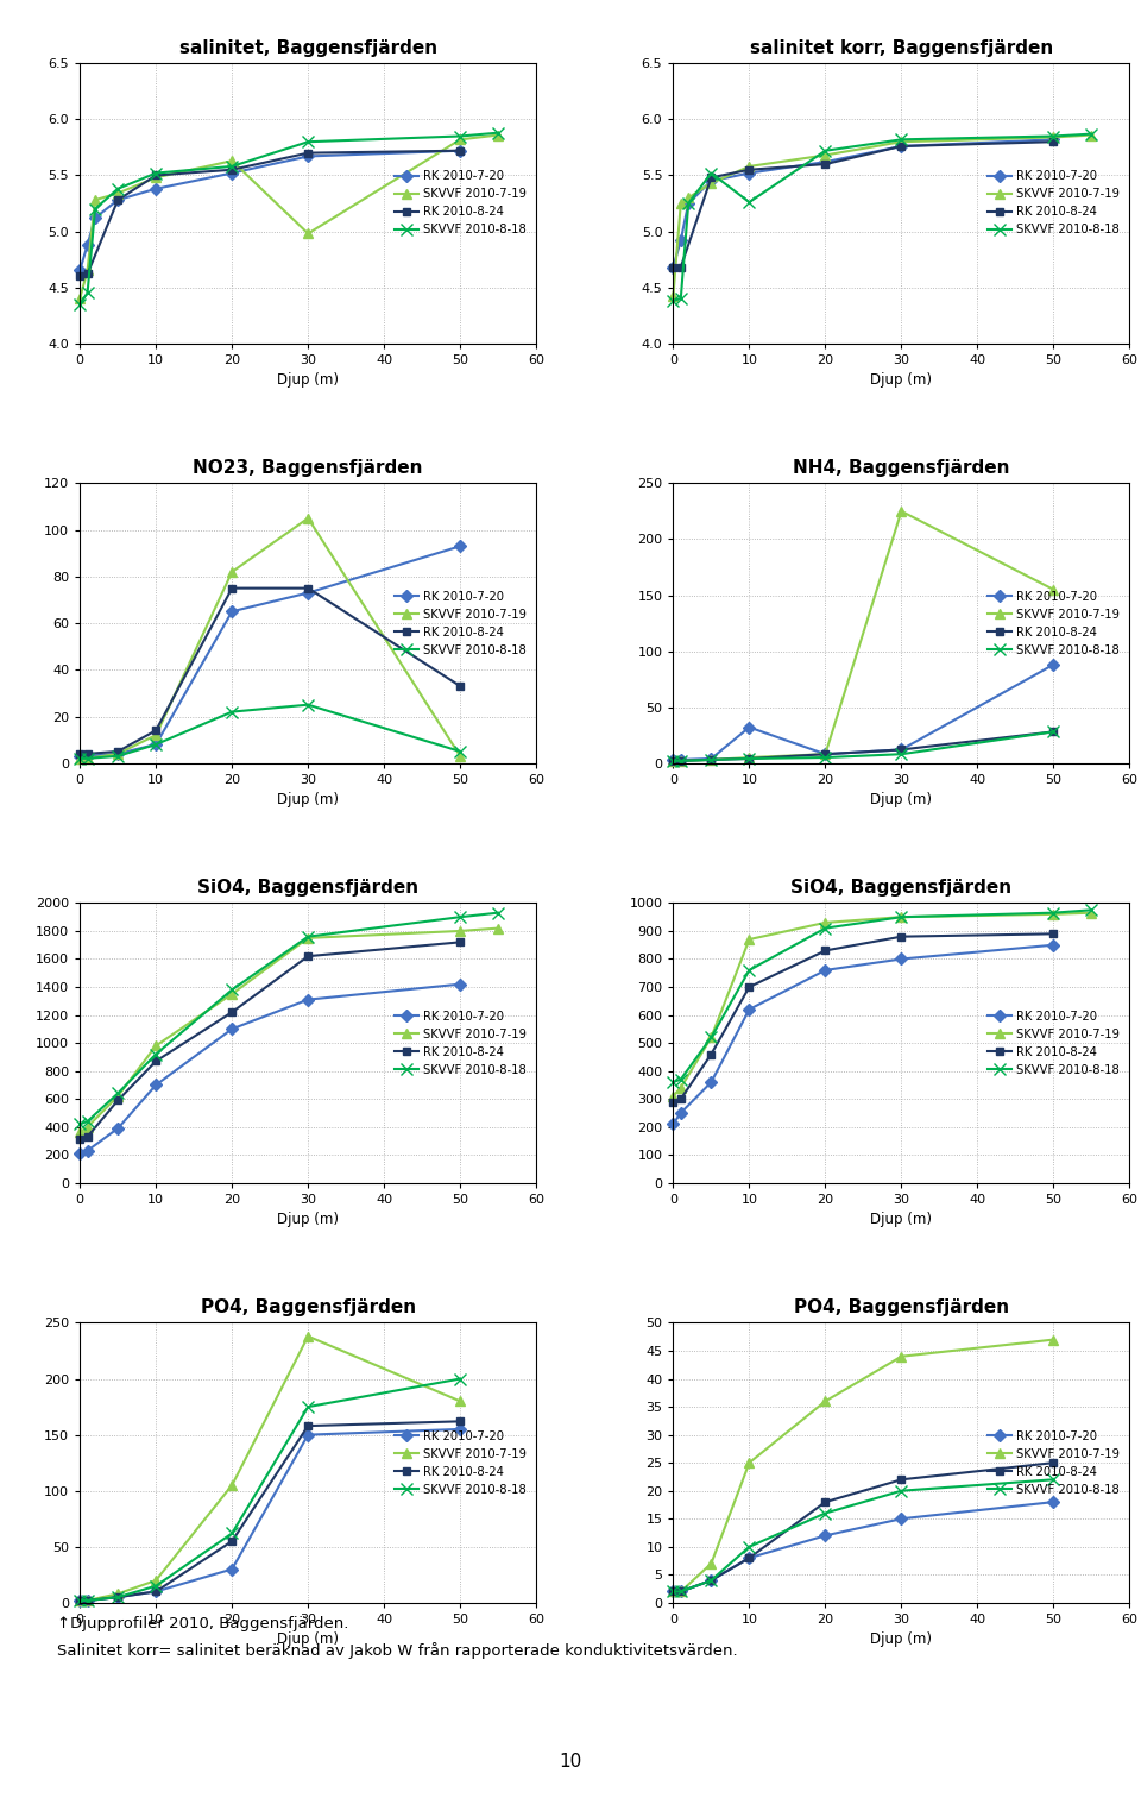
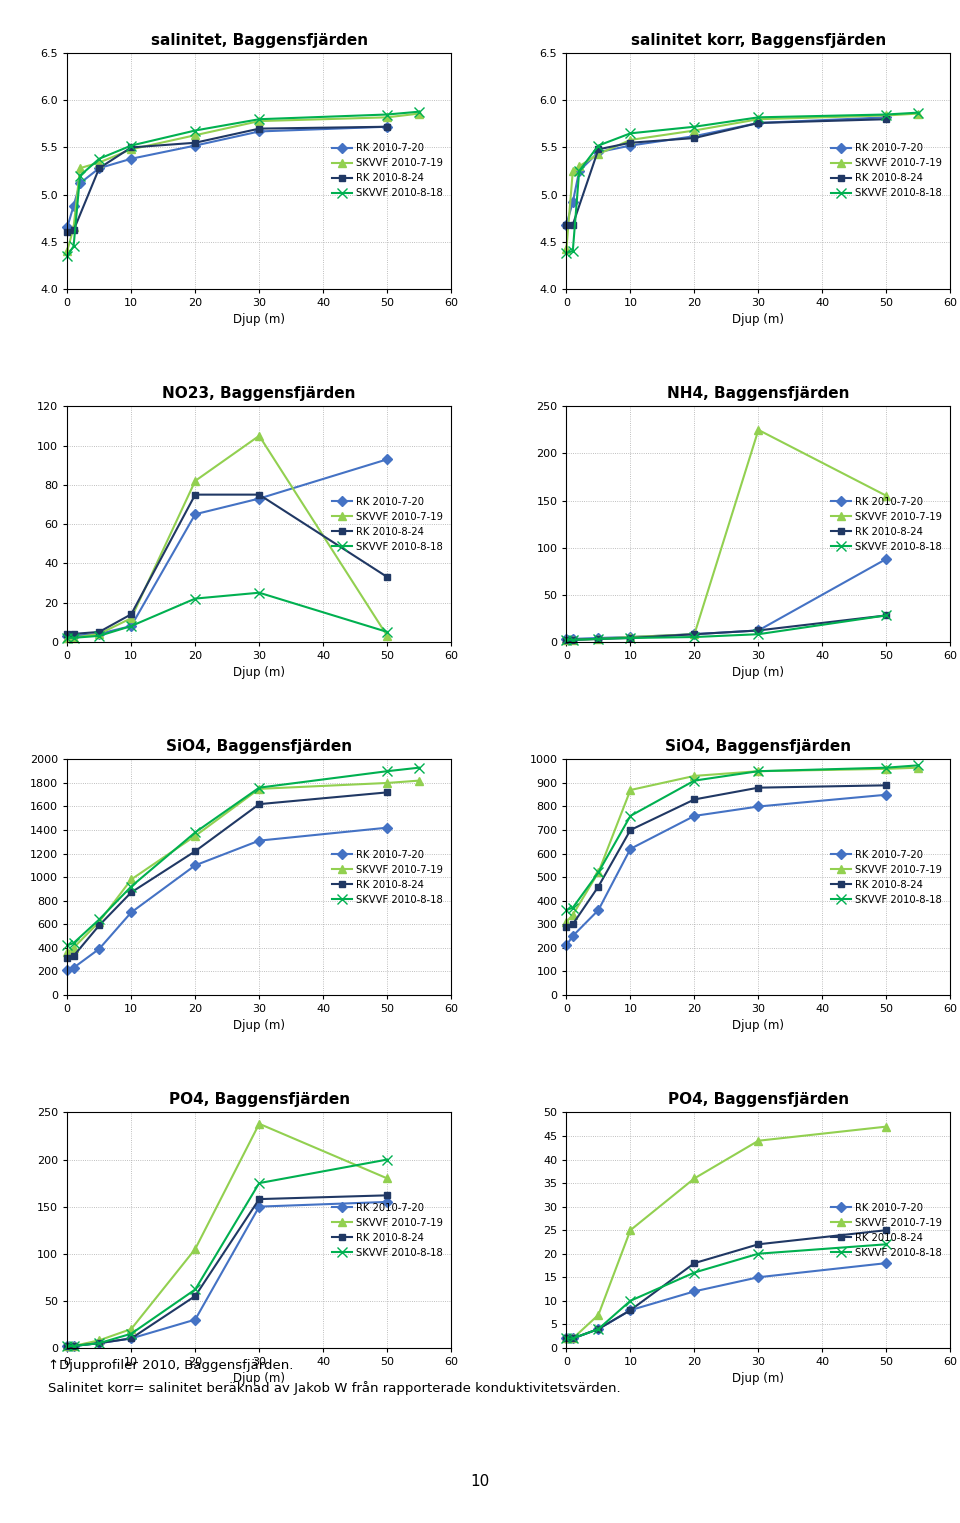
salinitet, Baggensfjärden/SKVVF 2010-8-18/20: 5.58 -> 5.68
salinitet, Baggensfjärden/SKVVF 2010-7-19/30: 4.98 -> 5.78
salinitet korr, Baggensfjärden/SKVVF 2010-8-18/10: 5.26 -> 5.65
NH4, Baggensfjärden/RK 2010-7-20/10: 32 -> 5
